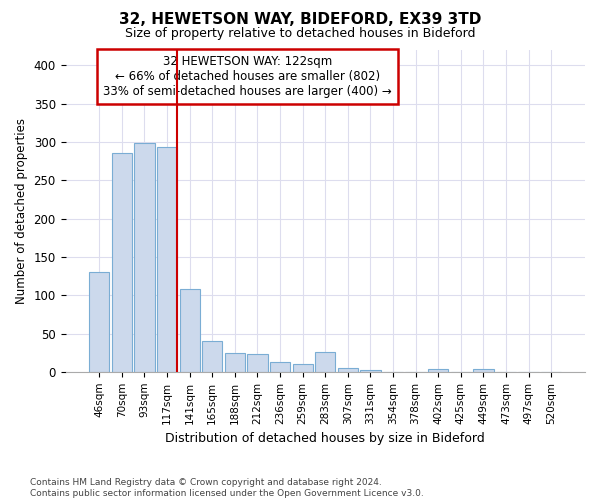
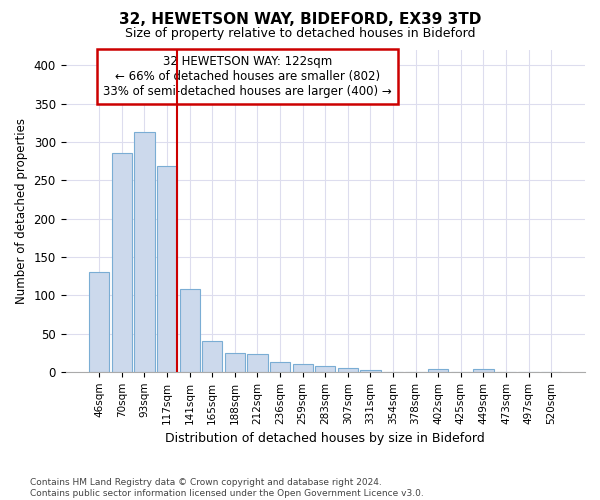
93sqm: 298 -> 313
117sqm: 294 -> 268
283sqm: 26 -> 8
